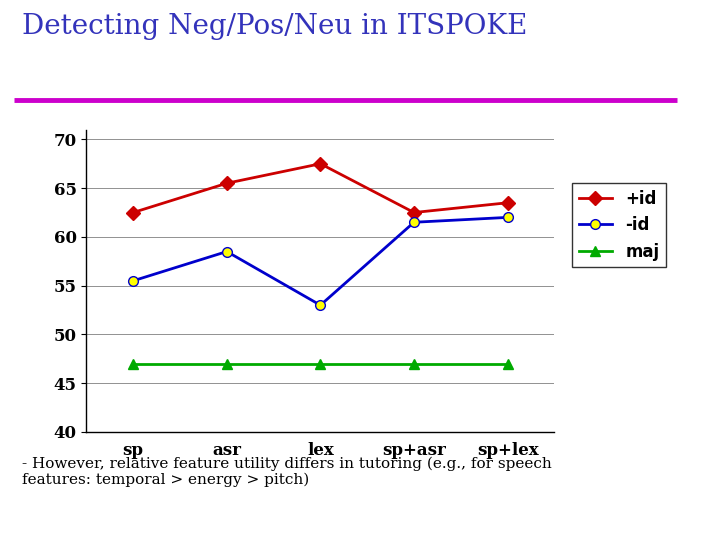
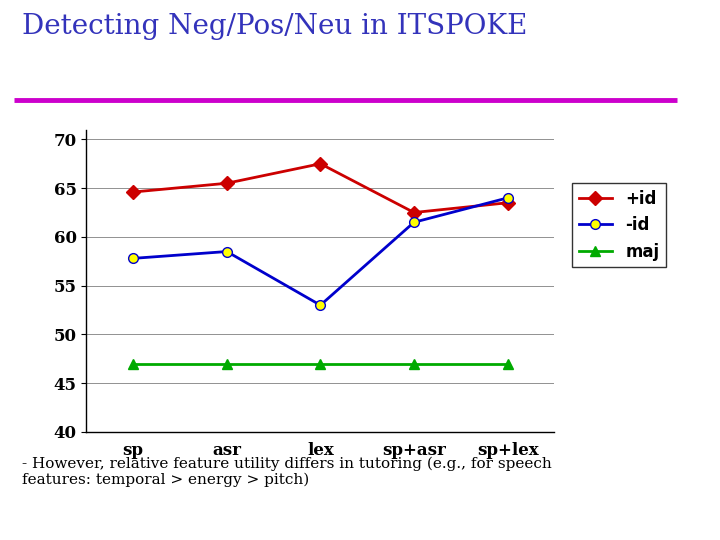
+id/sp: 62.5 -> 64.6
-id/sp: 55.5 -> 57.8
-id/sp+lex: 62.0 -> 64.0
